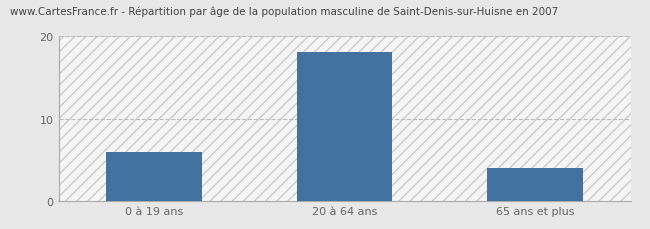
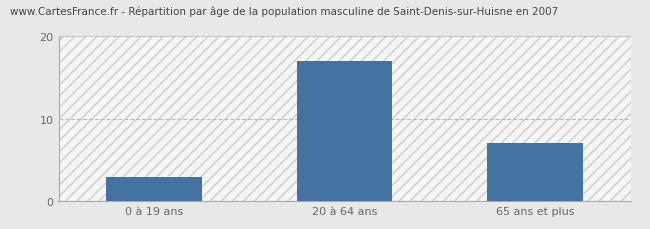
0 à 19 ans: 6 -> 3
20 à 64 ans: 18 -> 17
65 ans et plus: 4 -> 7
